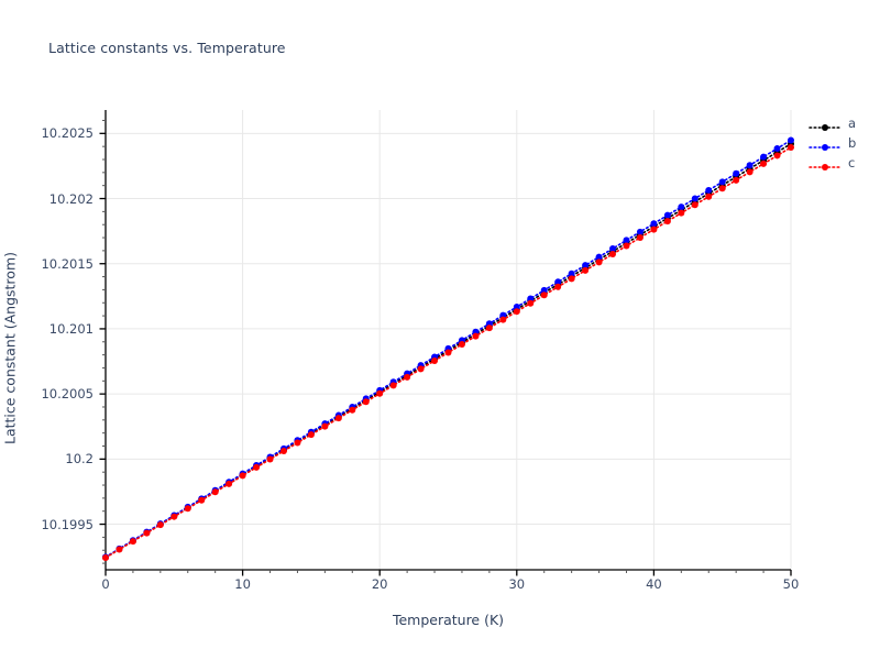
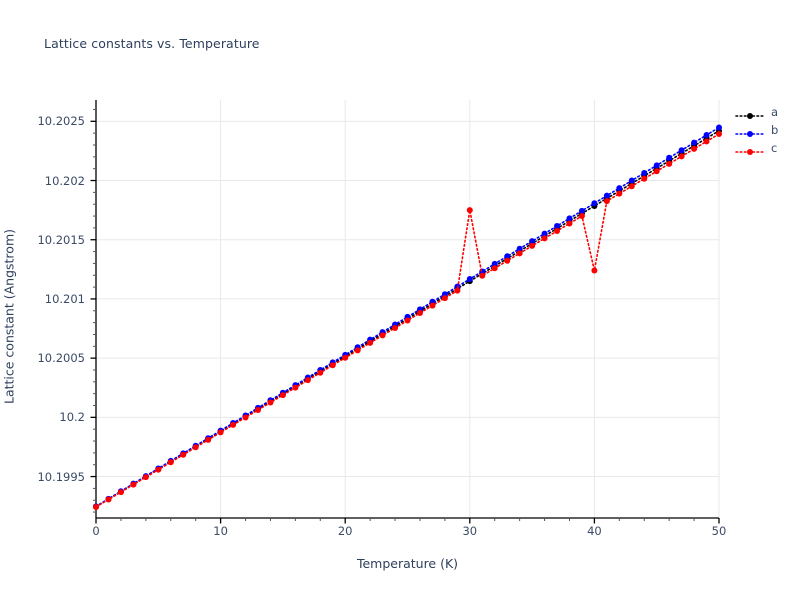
c/30: 10.20113 -> 10.20175
c/40: 10.20176 -> 10.20124
